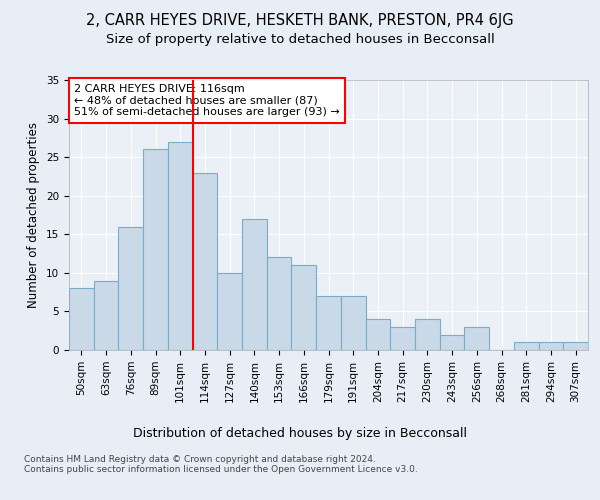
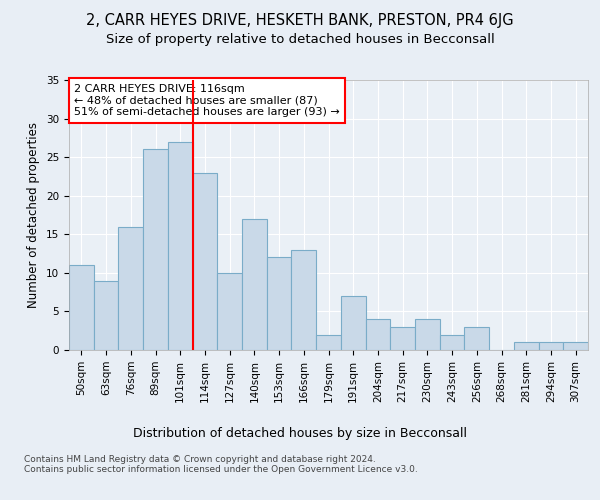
50sqm: 8 -> 11
166sqm: 11 -> 13
179sqm: 7 -> 2
